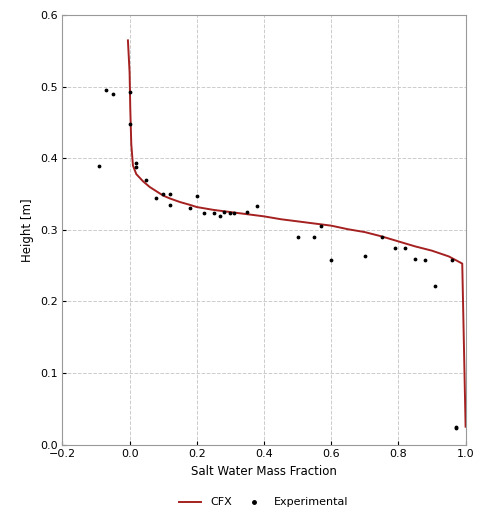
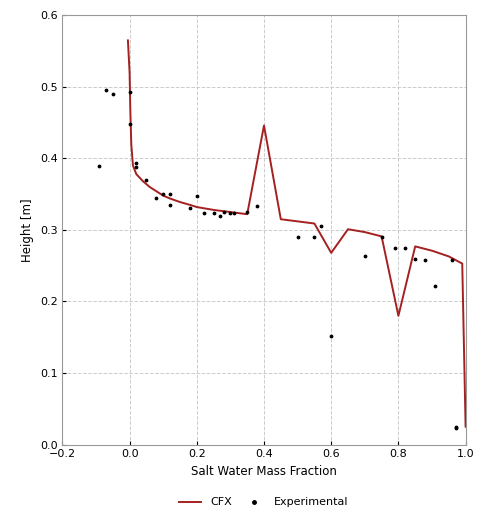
CFX/0.4: 0.319 -> 0.446
CFX/0.6: 0.306 -> 0.268
Experimental/0.6: 0.258 -> 0.152
CFX/0.8: 0.284 -> 0.180
